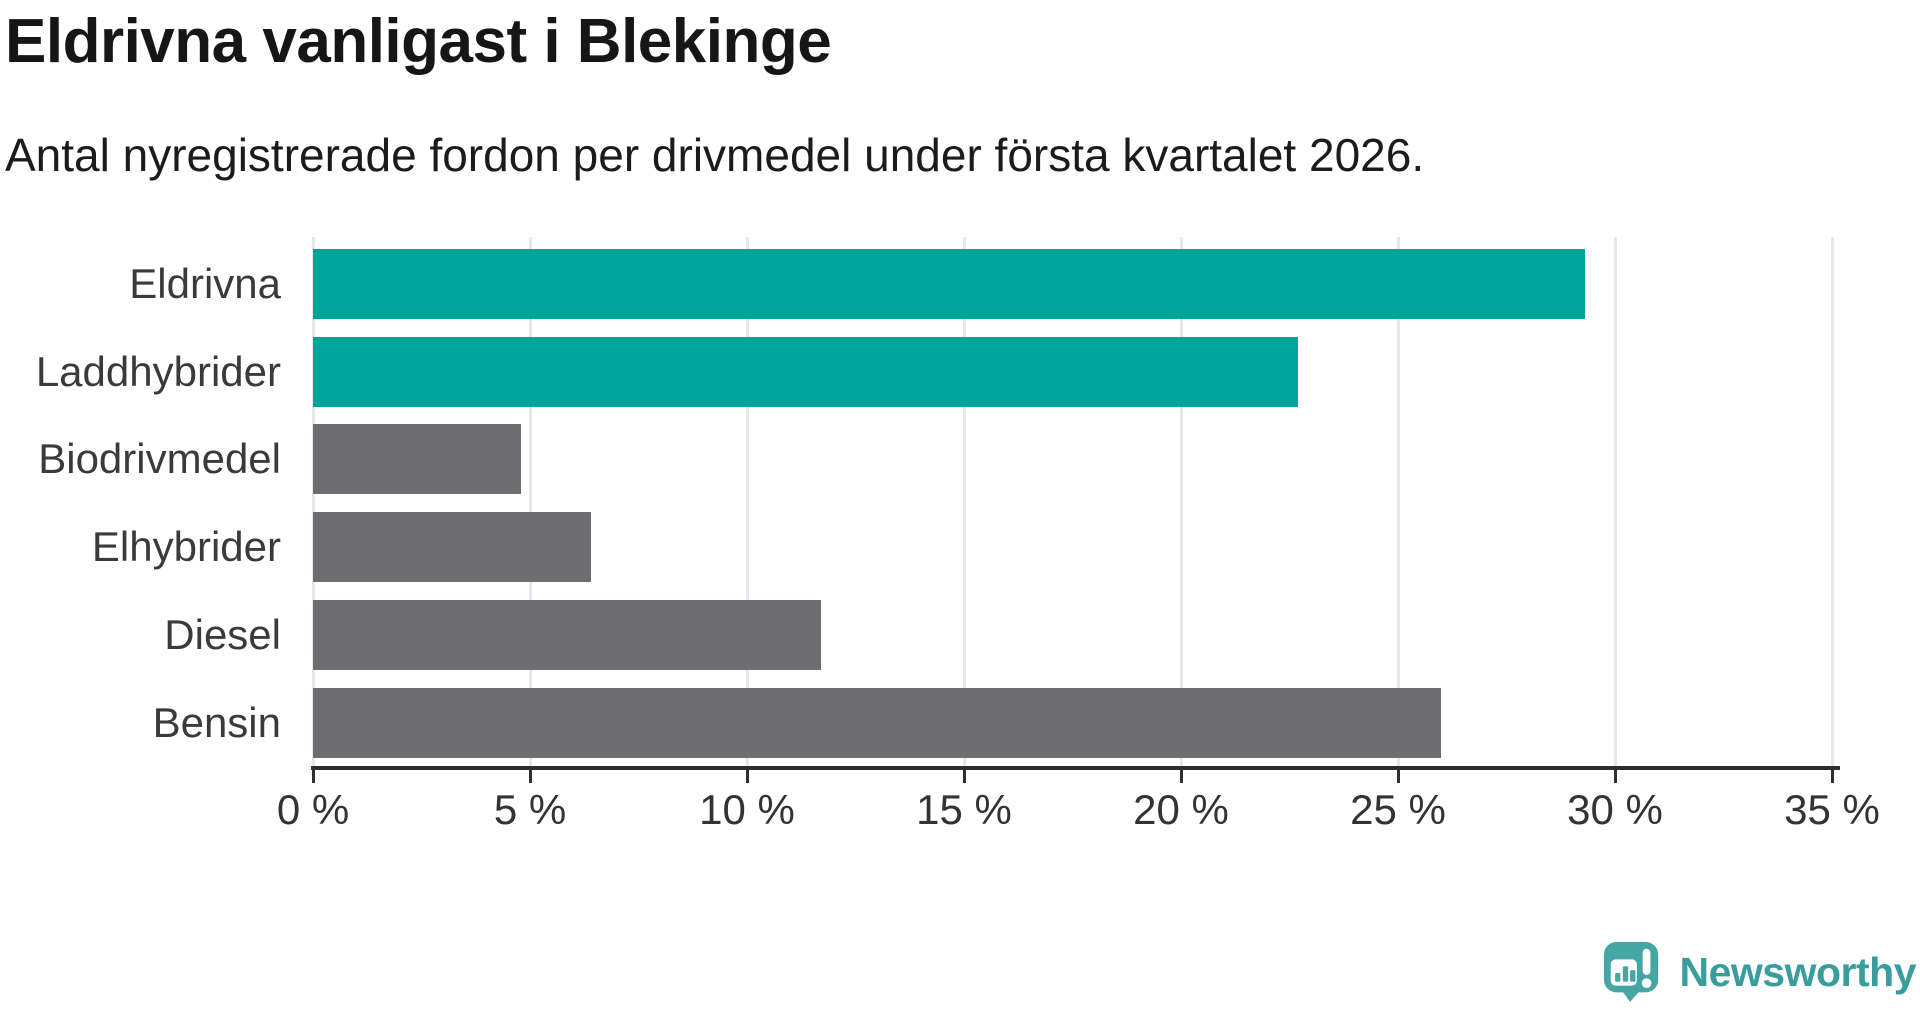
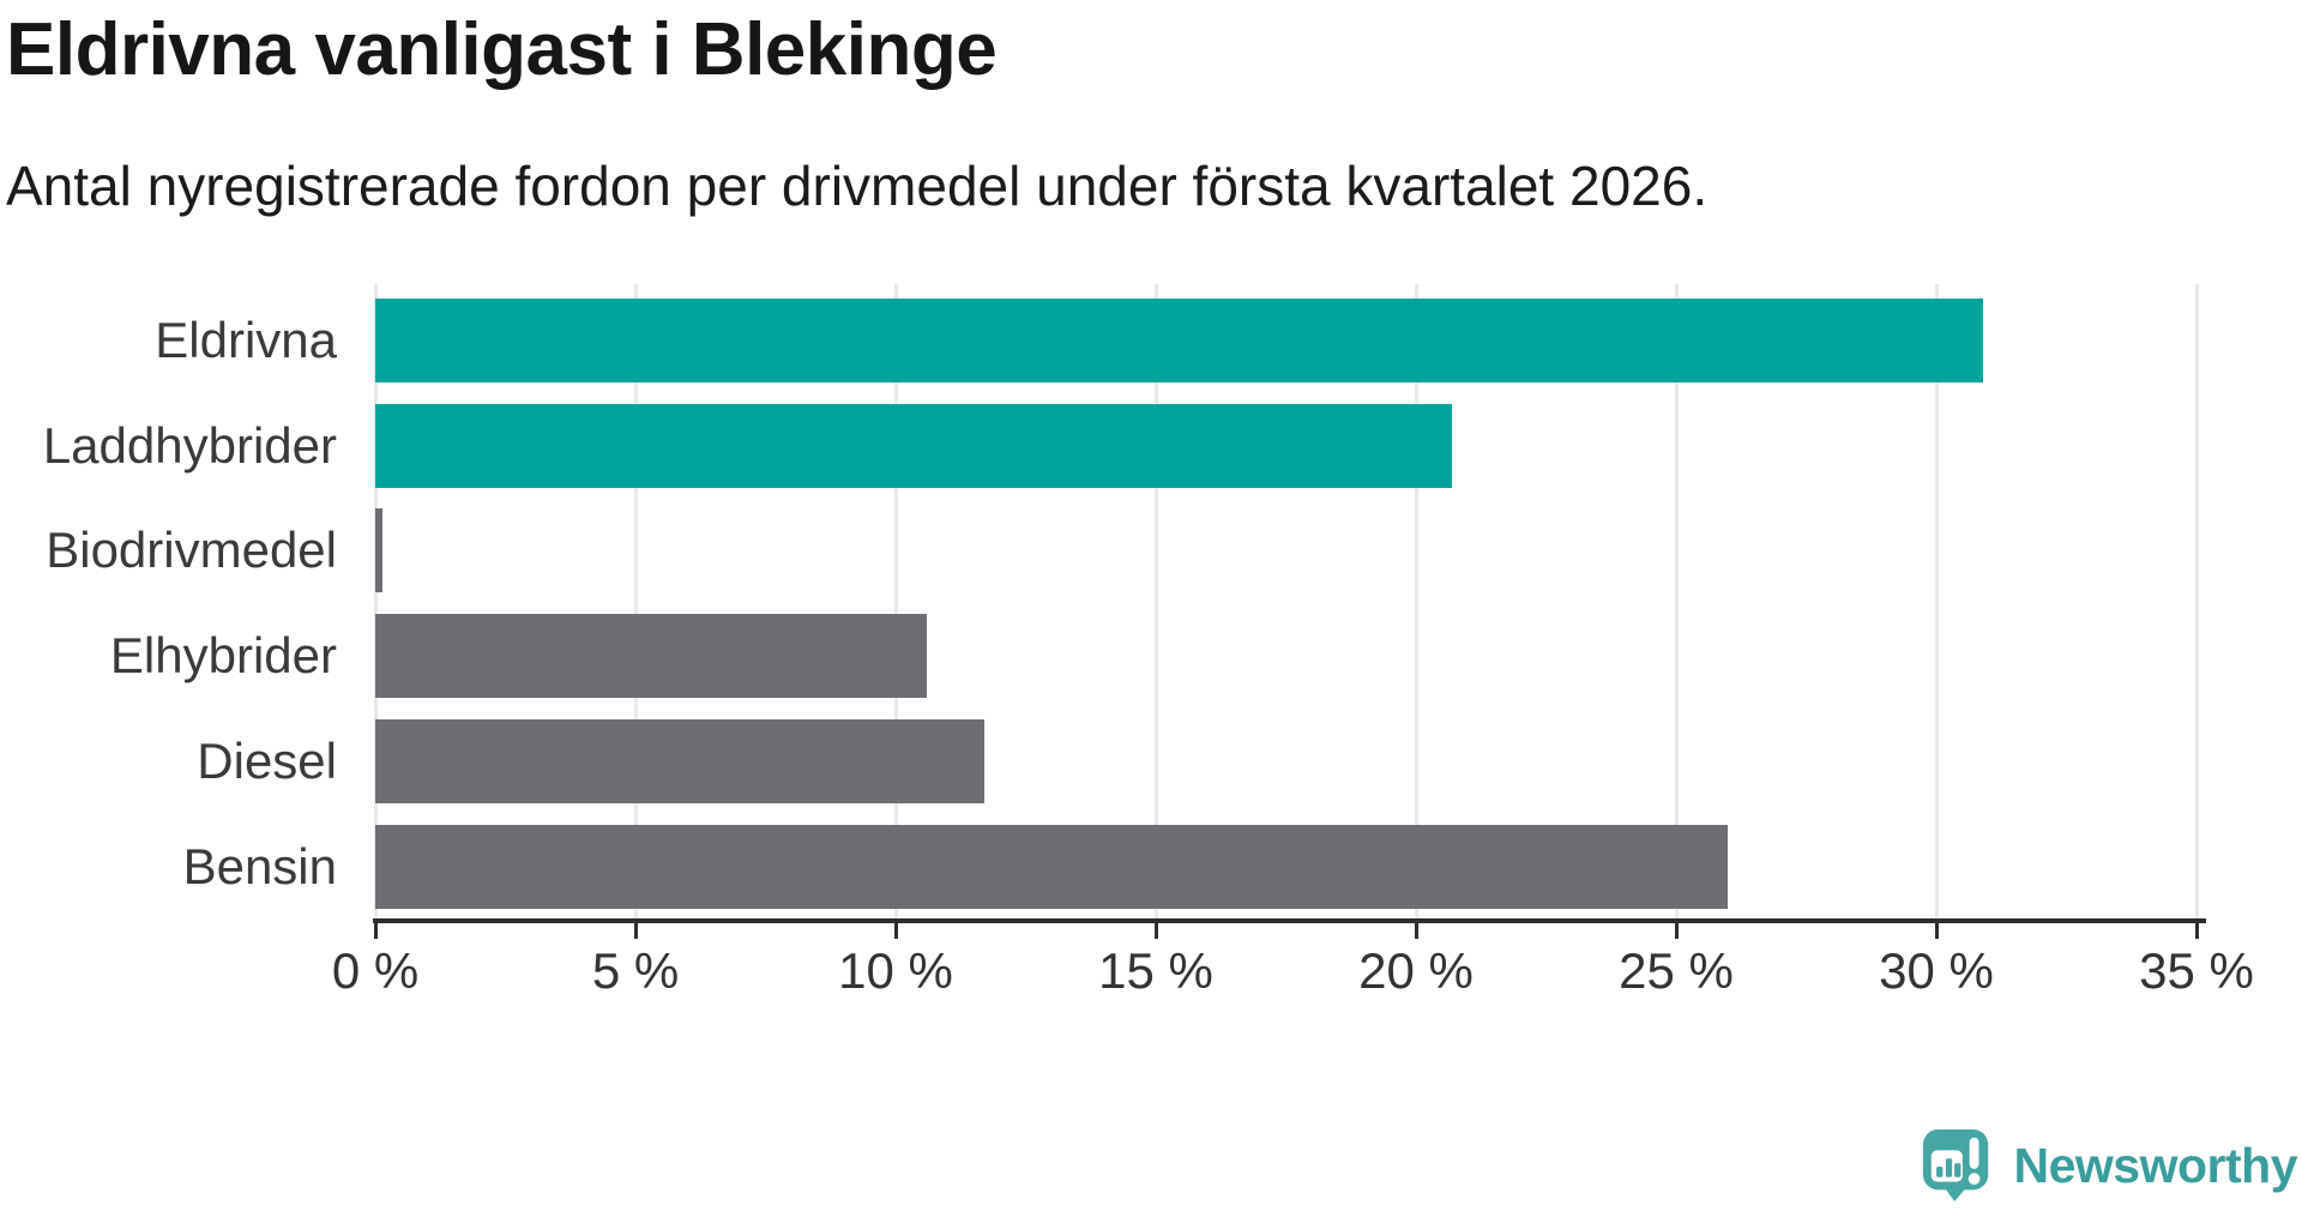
Eldrivna: 29.3% -> 30.9%
Laddhybrider: 22.7% -> 20.7%
Biodrivmedel: 4.8% -> 0.1%
Elhybrider: 6.4% -> 10.6%
